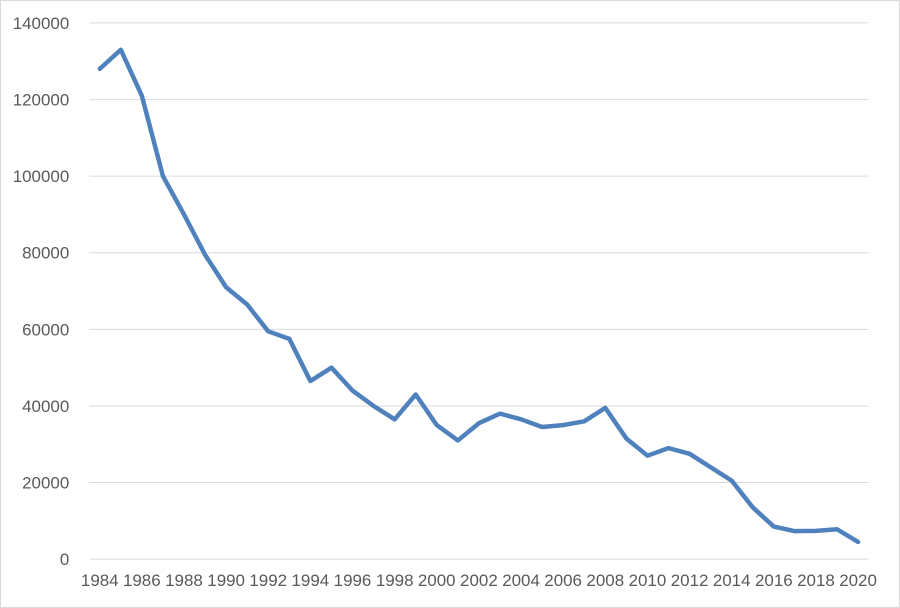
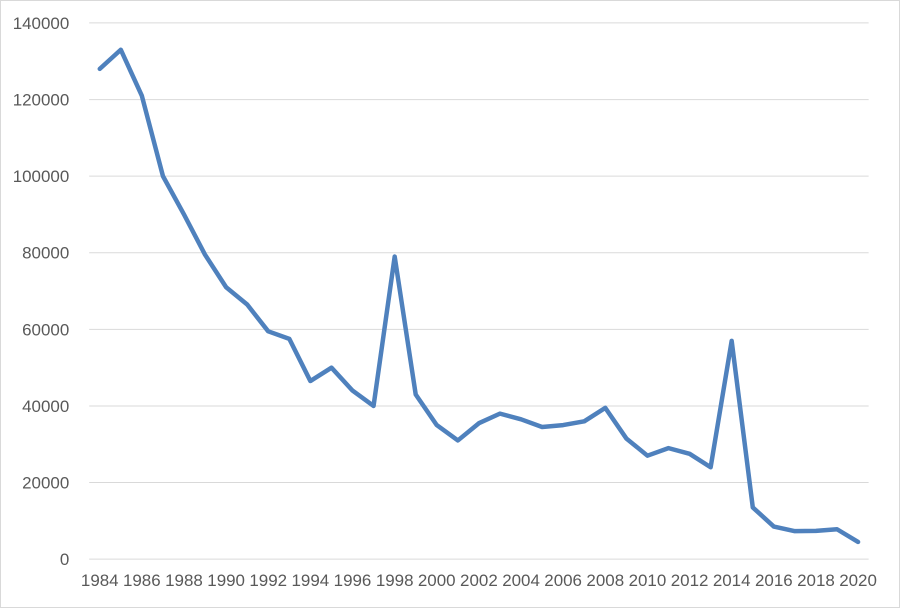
1998: 36000 -> 79000
2014: 20000 -> 57000
